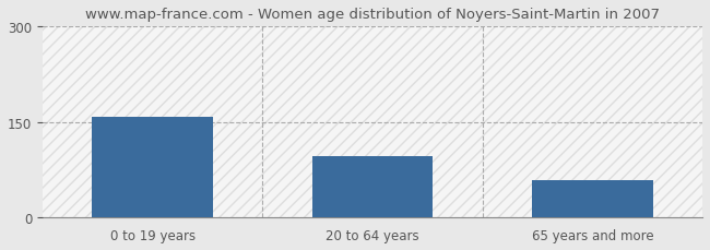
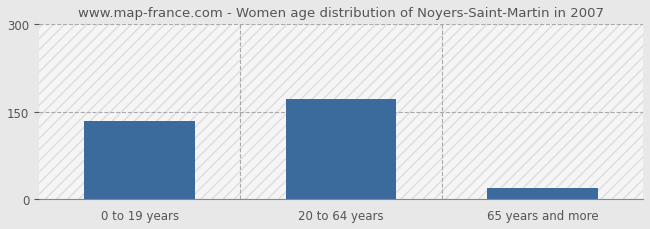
0 to 19 years: 158 -> 135
20 to 64 years: 96 -> 172
65 years and more: 58 -> 20
